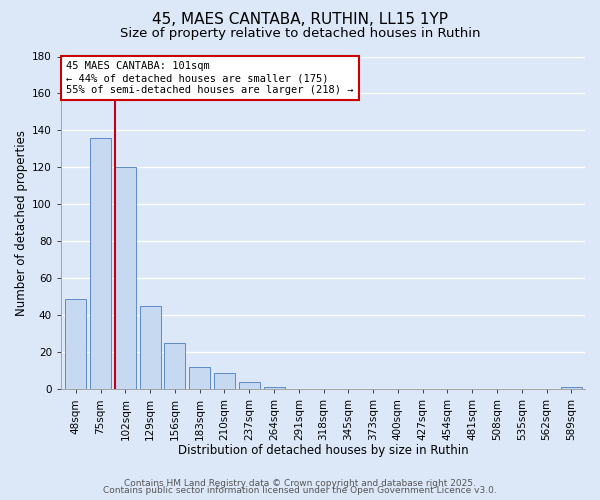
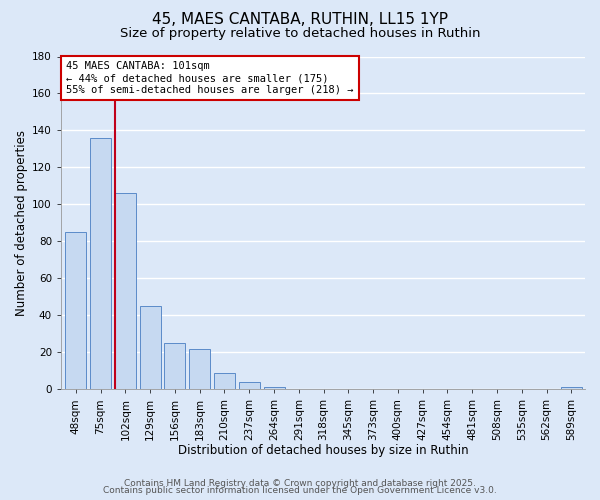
48sqm: 49 -> 85
102sqm: 120 -> 106
183sqm: 12 -> 22
